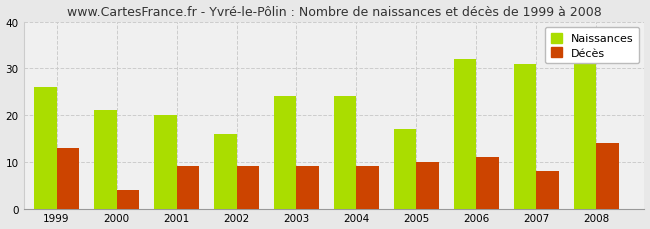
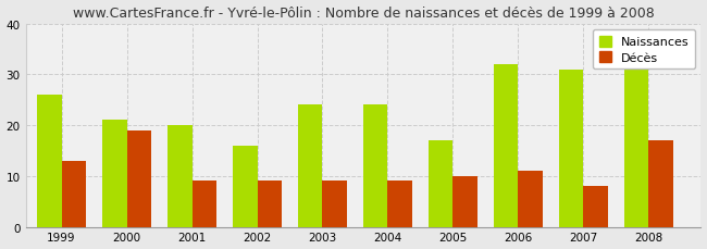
Décès/2000: 4 -> 19
Décès/2008: 14 -> 17
